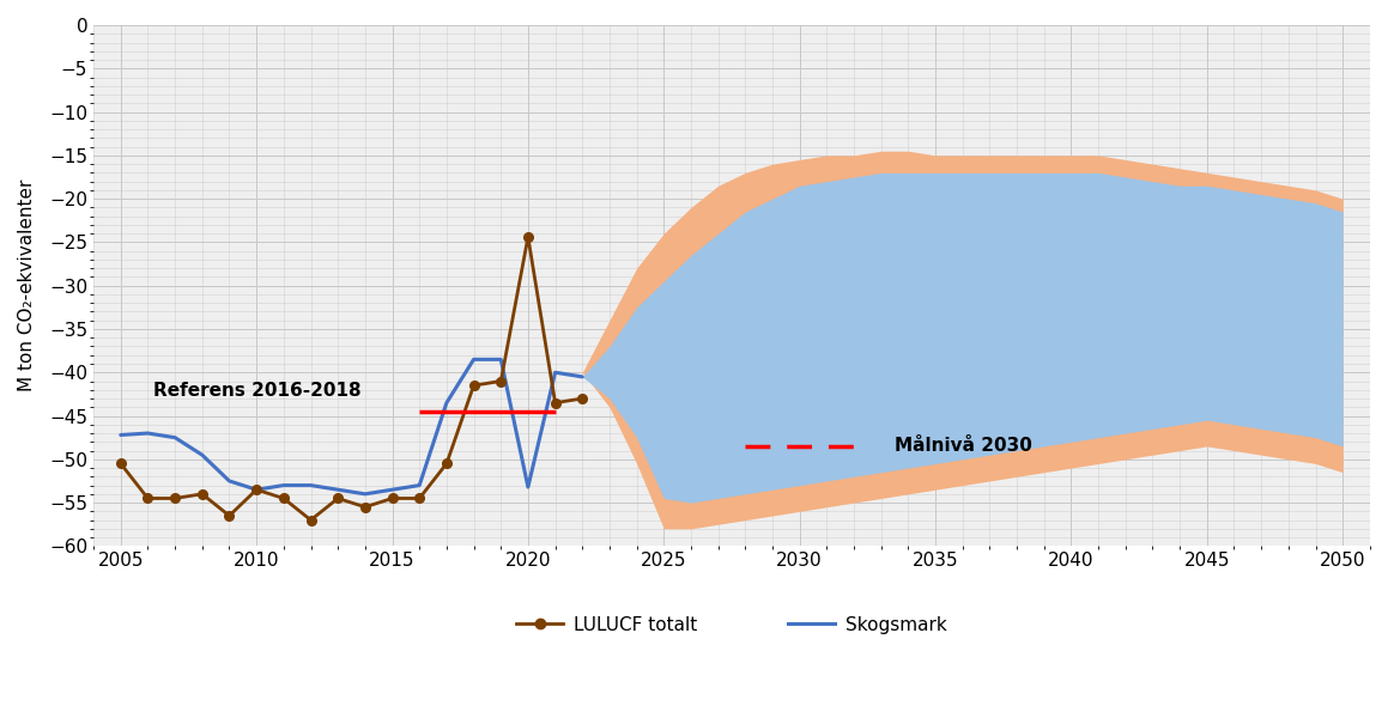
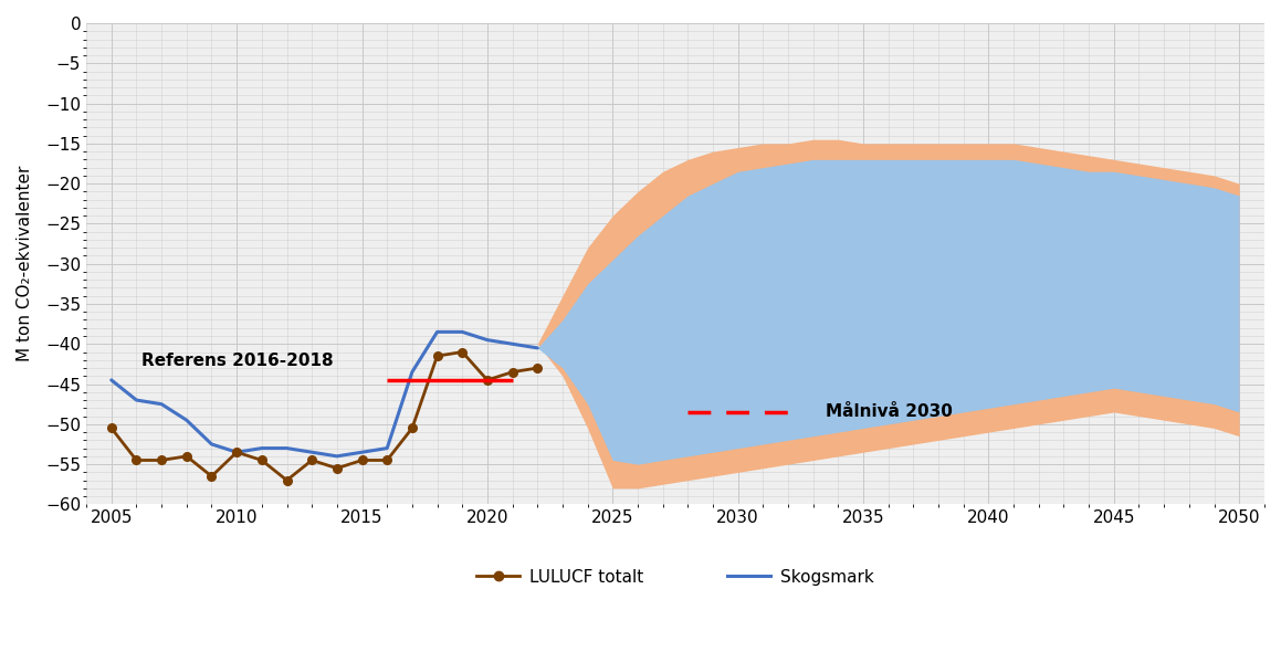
Skogsmark/2005: -47.2 -> -44.5
LULUCF totalt/2020: -24.4 -> -44.5
Skogsmark/2020: -53.2 -> -39.5
